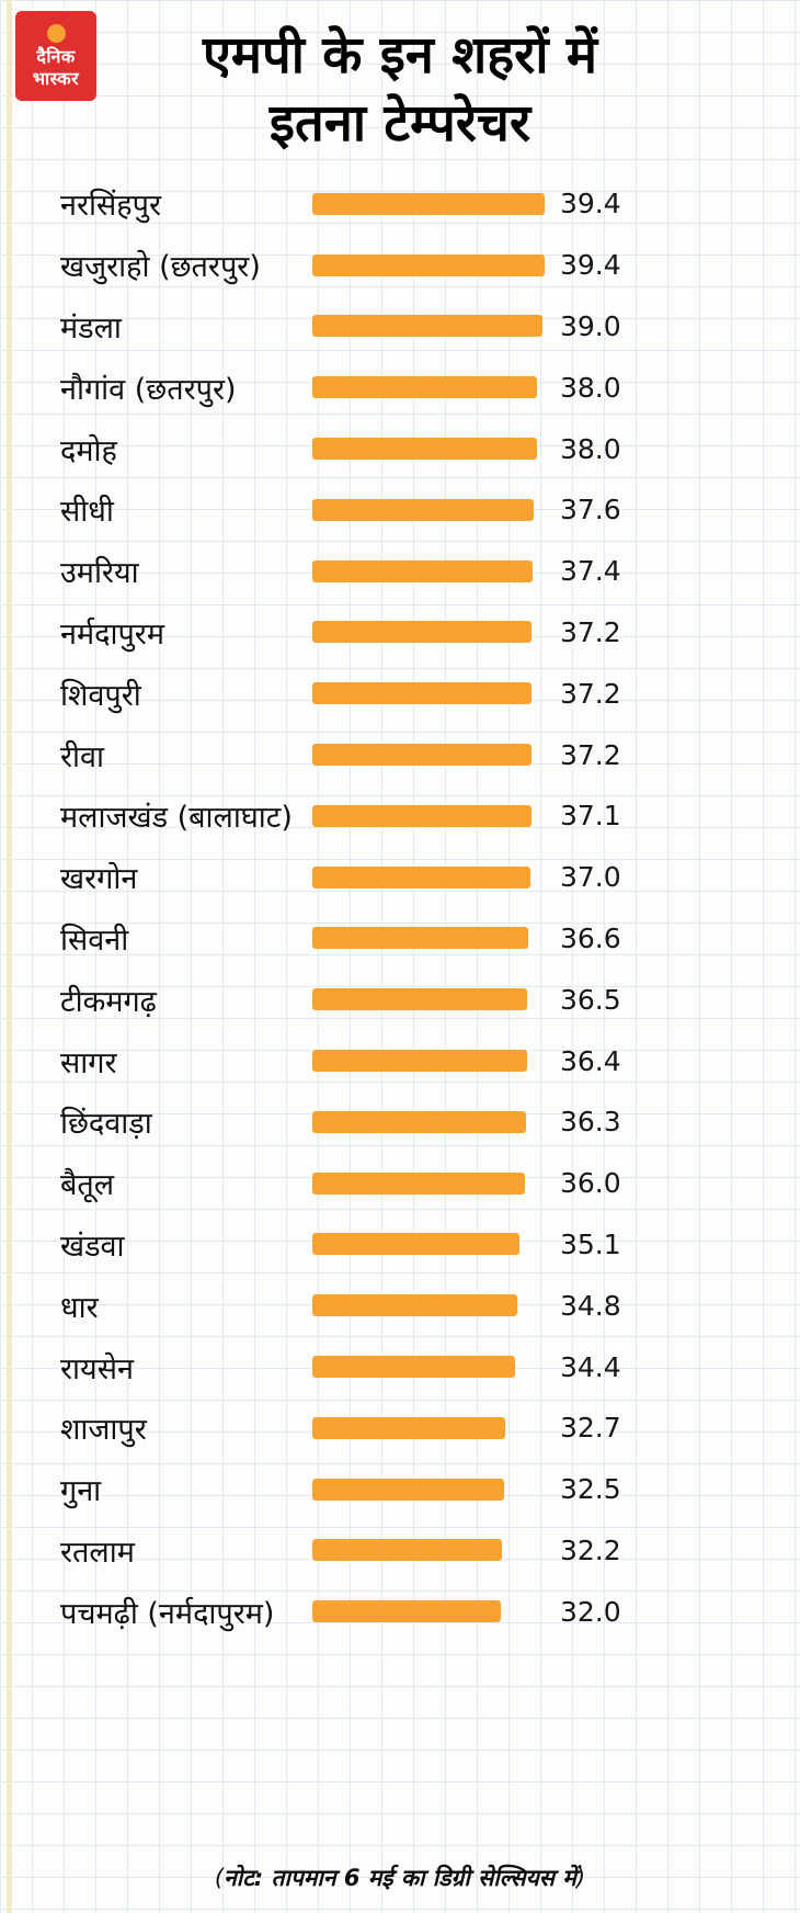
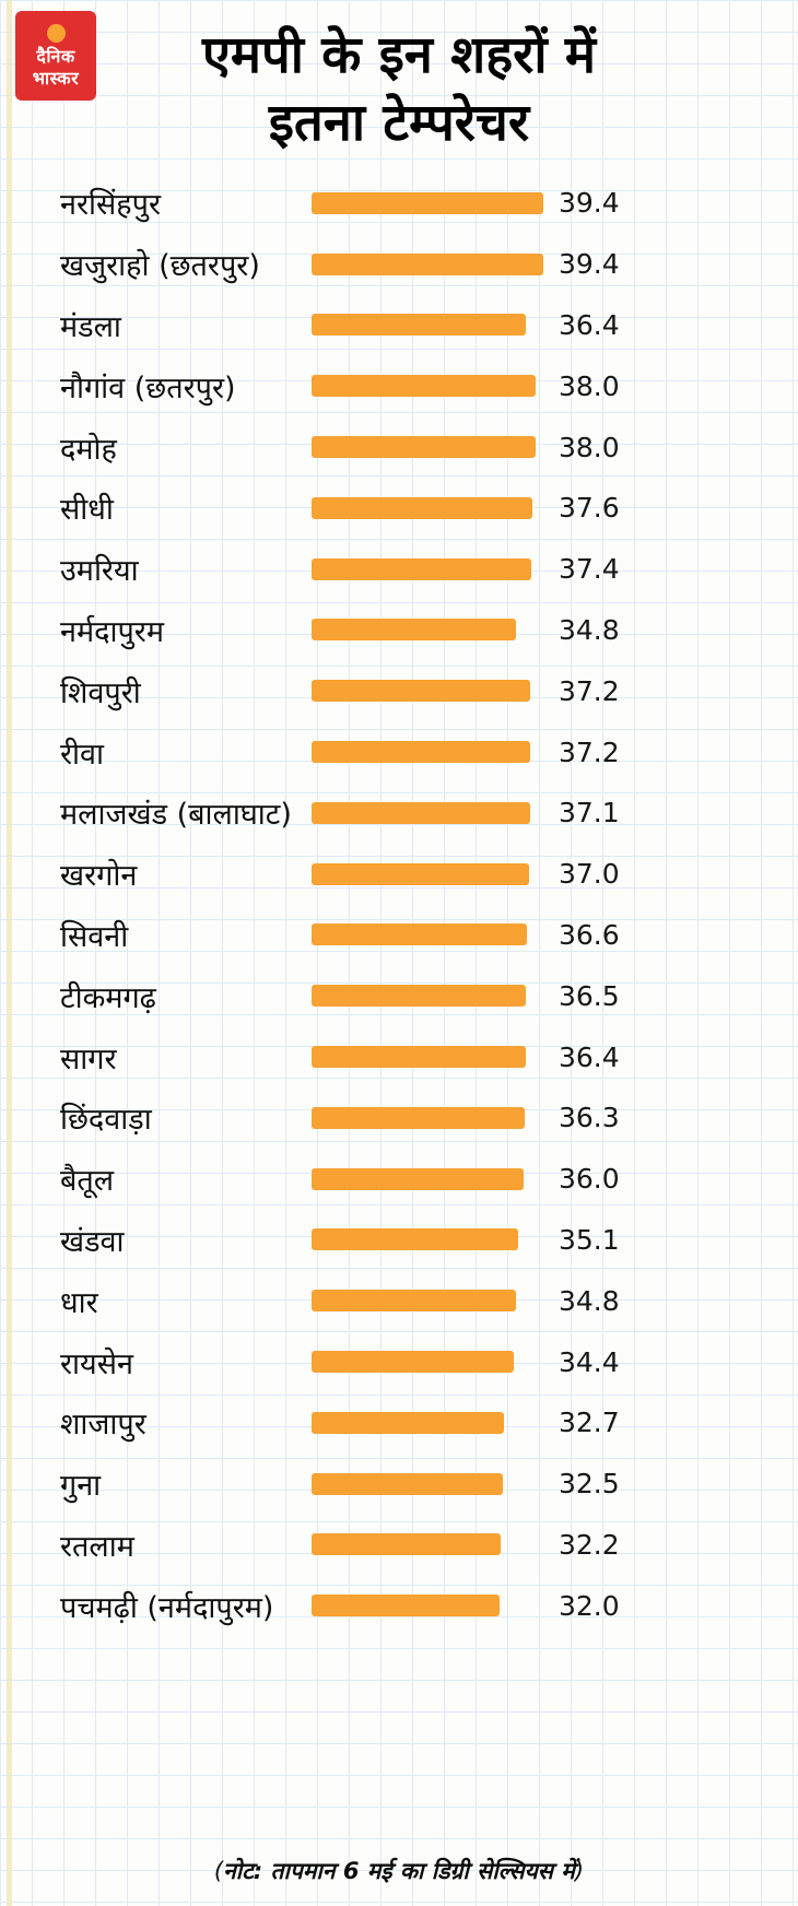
मंडला: 39.0 -> 36.4
नर्मदापुरम: 37.2 -> 34.8
